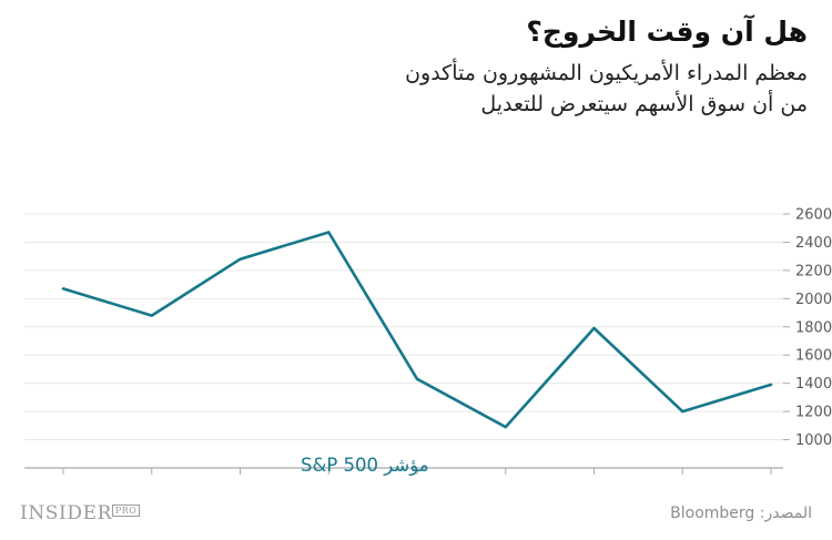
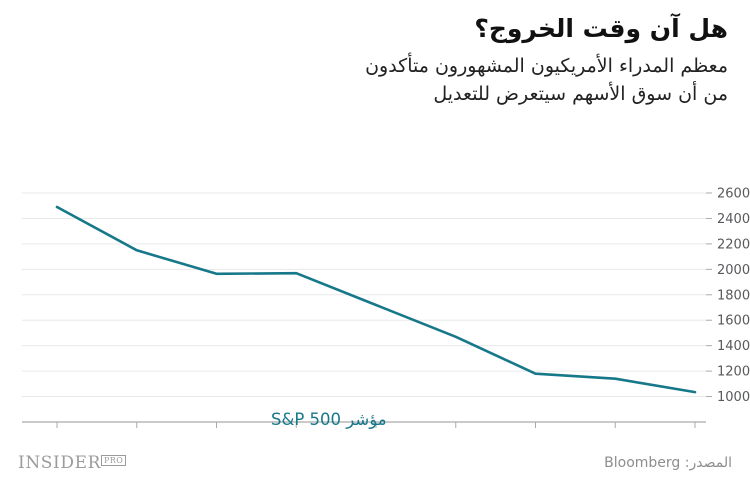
2017: 2070 -> 2490
2016: 1880 -> 2150
2015: 2280 -> 1960
2014: 2470 -> 1970
2013: 1430 -> 1720
2012: 1090 -> 1470
2011: 1790 -> 1180
2010: 1200 -> 1140
2009: 1390 -> 1040
